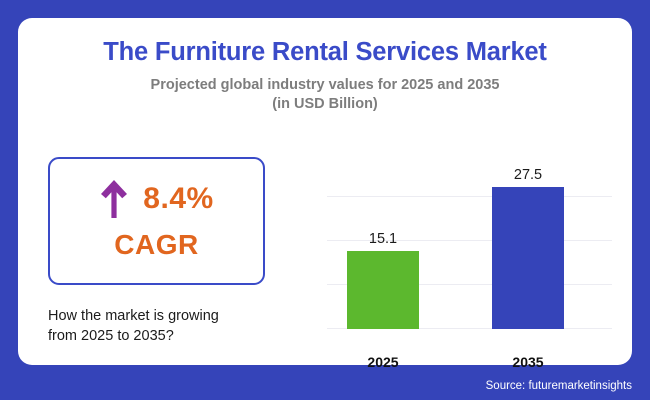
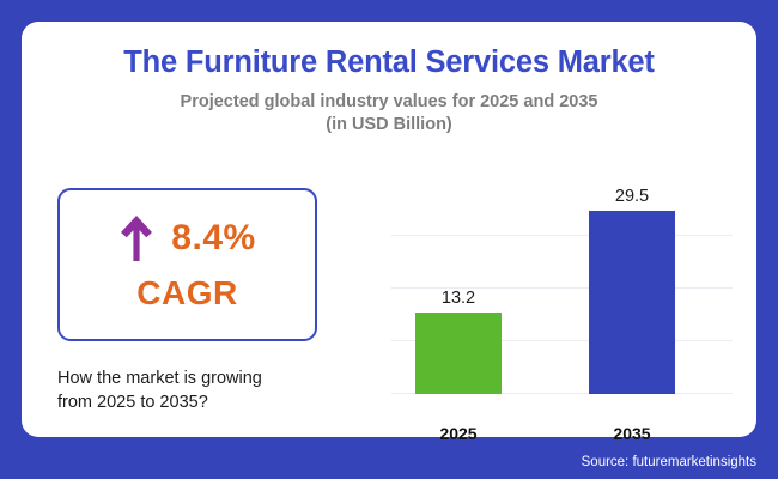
2025: 15.1 -> 13.2
2035: 27.5 -> 29.5
